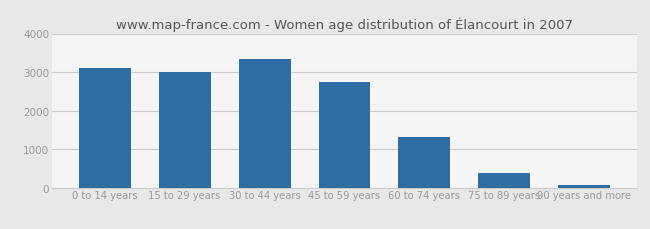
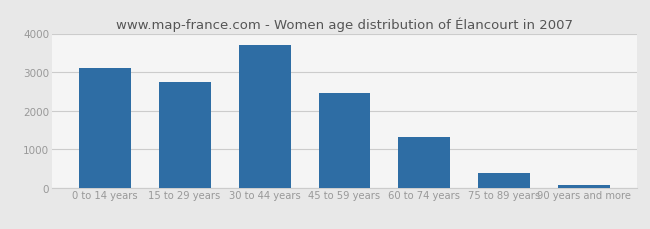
15 to 29 years: 3000 -> 2750
30 to 44 years: 3350 -> 3700
45 to 59 years: 2750 -> 2450
